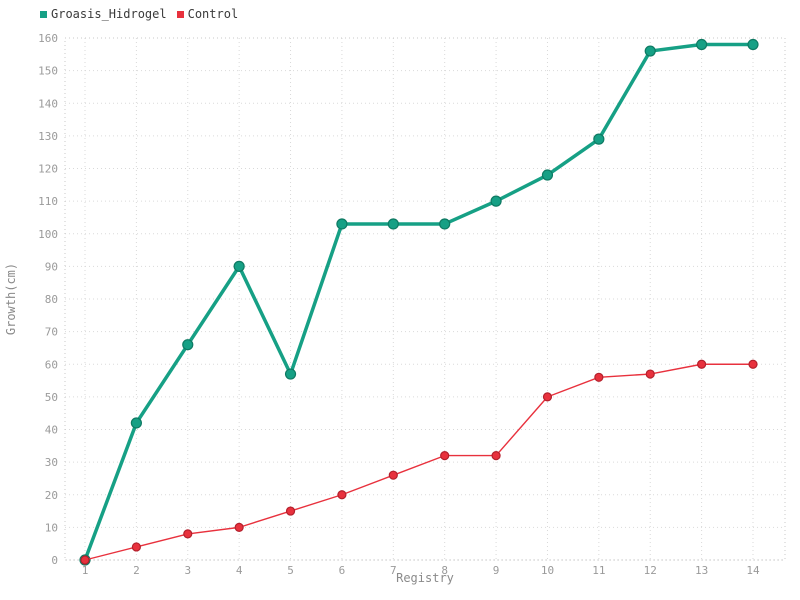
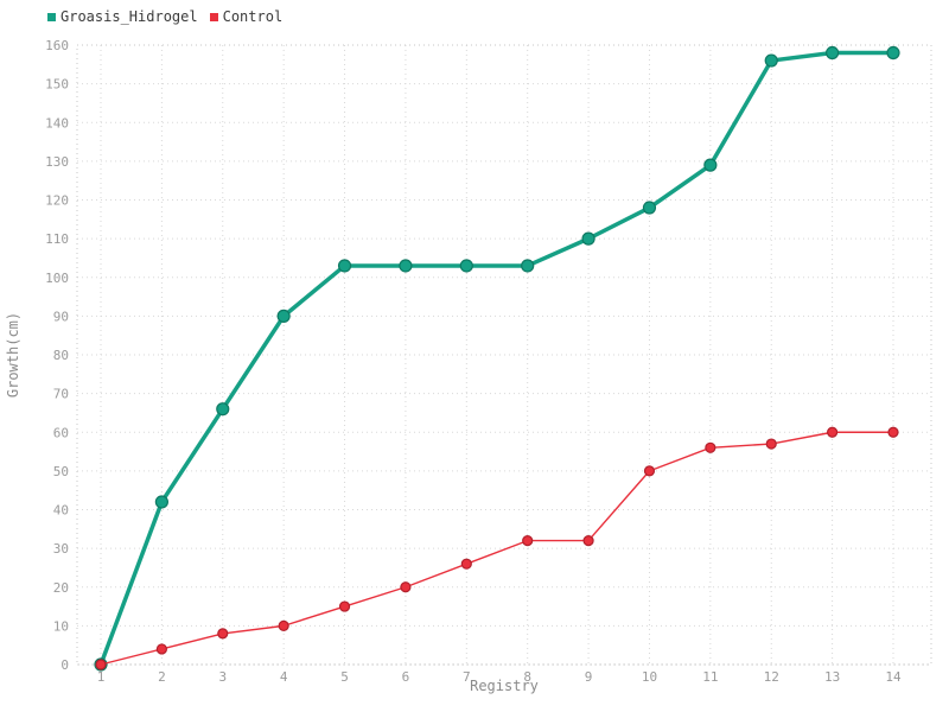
Groasis_Hidrogel/5: 57 -> 103
